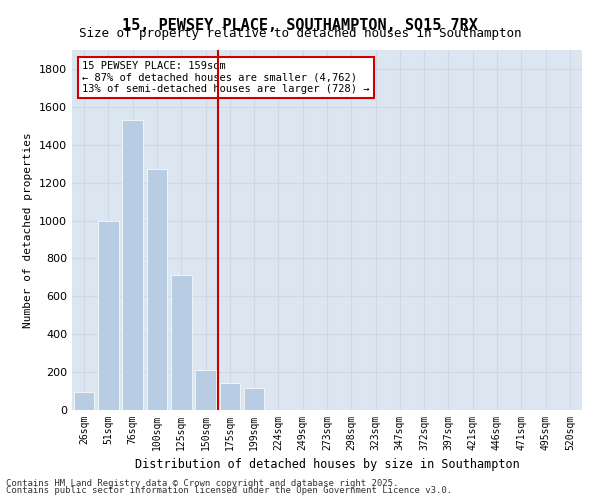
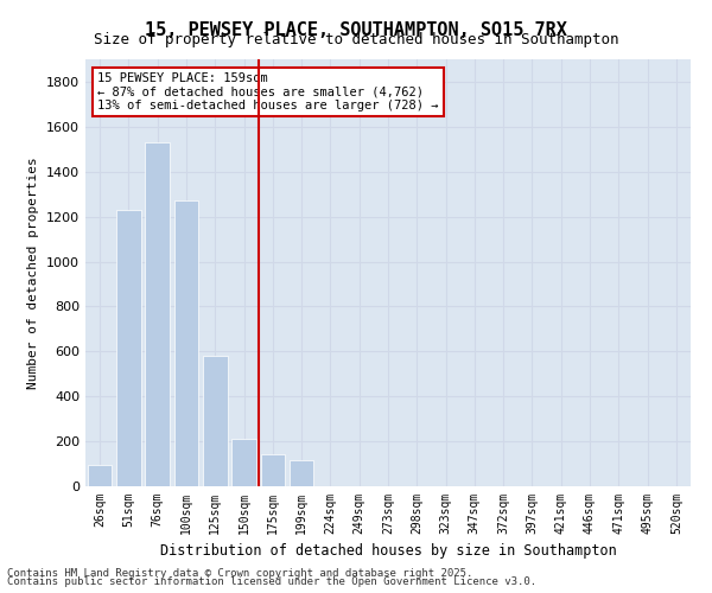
51sqm: 1000 -> 1230
125sqm: 710 -> 580
